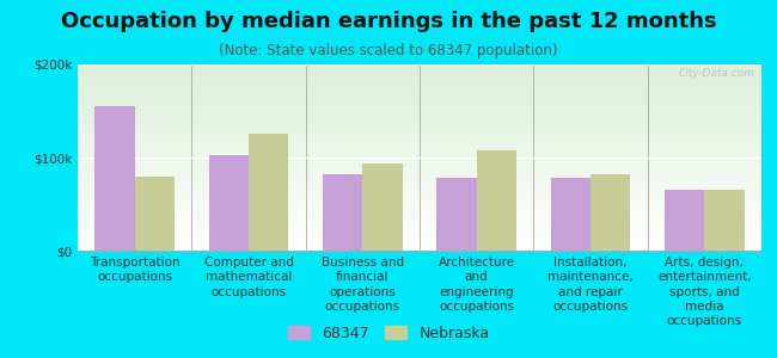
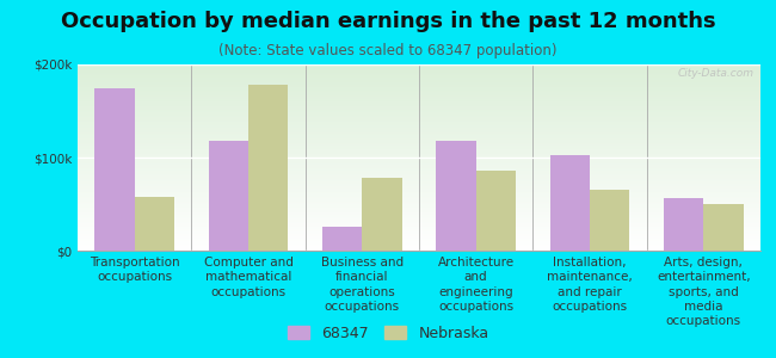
68347/Transportation occupations: $155k -> $174k
Nebraska/Transportation occupations: $80k -> $58k
68347/Computer and mathematical occupations: $102k -> $118k
Nebraska/Computer and mathematical occupations: $125k -> $178k
68347/Business and financial operations occupations: $82k -> $26k
Nebraska/Business and financial operations occupations: $93k -> $78k
68347/Architecture and engineering occupations: $78k -> $118k
Nebraska/Architecture and engineering occupations: $108k -> $86k
68347/Installation, maintenance, and repair occupations: $78k -> $102k
Nebraska/Installation, maintenance, and repair occupations: $82k -> $66k
68347/Arts, design, entertainment, sports, and media occupations: $65k -> $56k
Nebraska/Arts, design, entertainment, sports, and media occupations: $65k -> $50k
